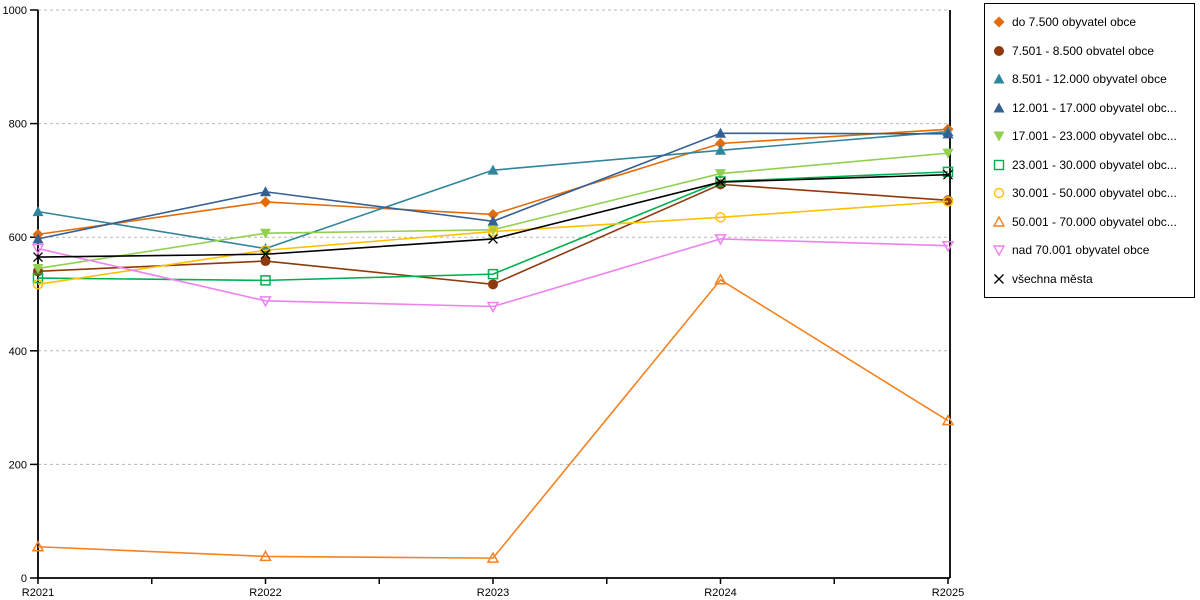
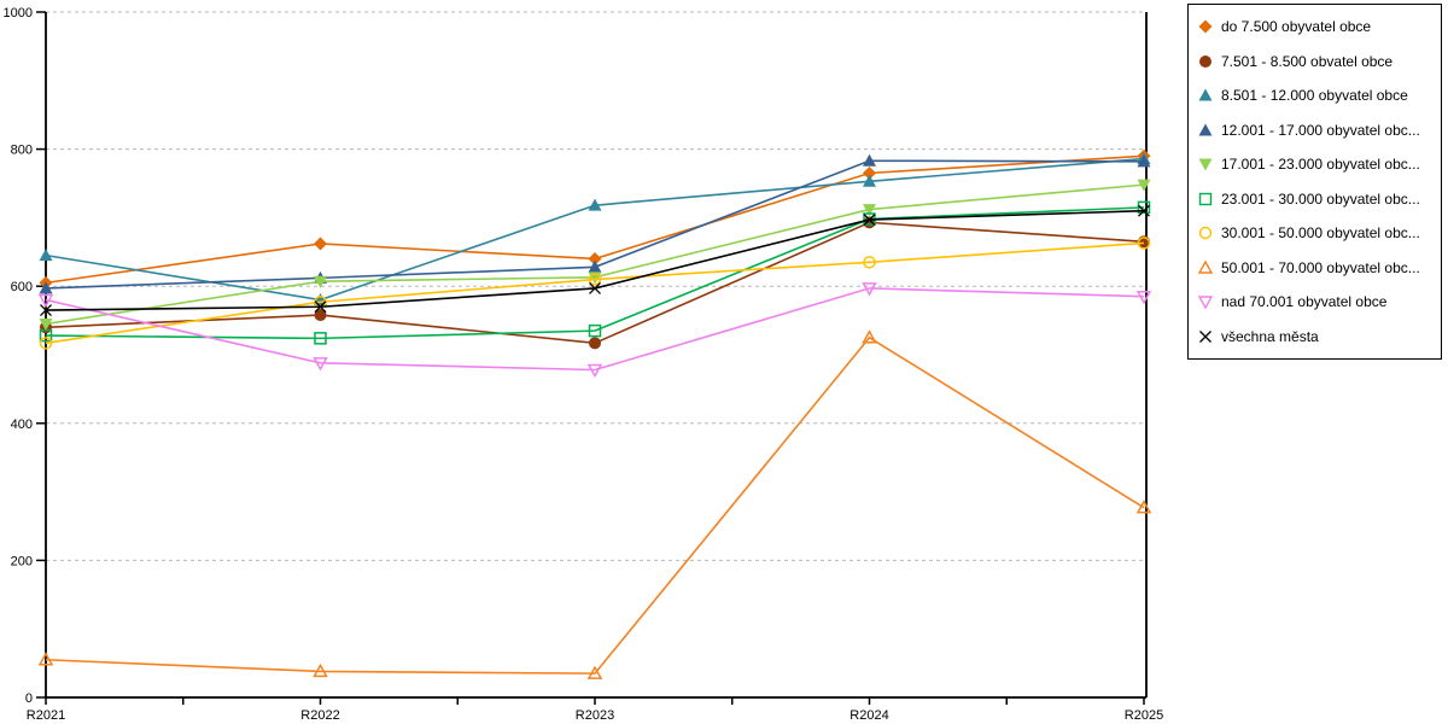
12.001 - 17.000 obyvatel obc.../R2022: 680 -> 610
